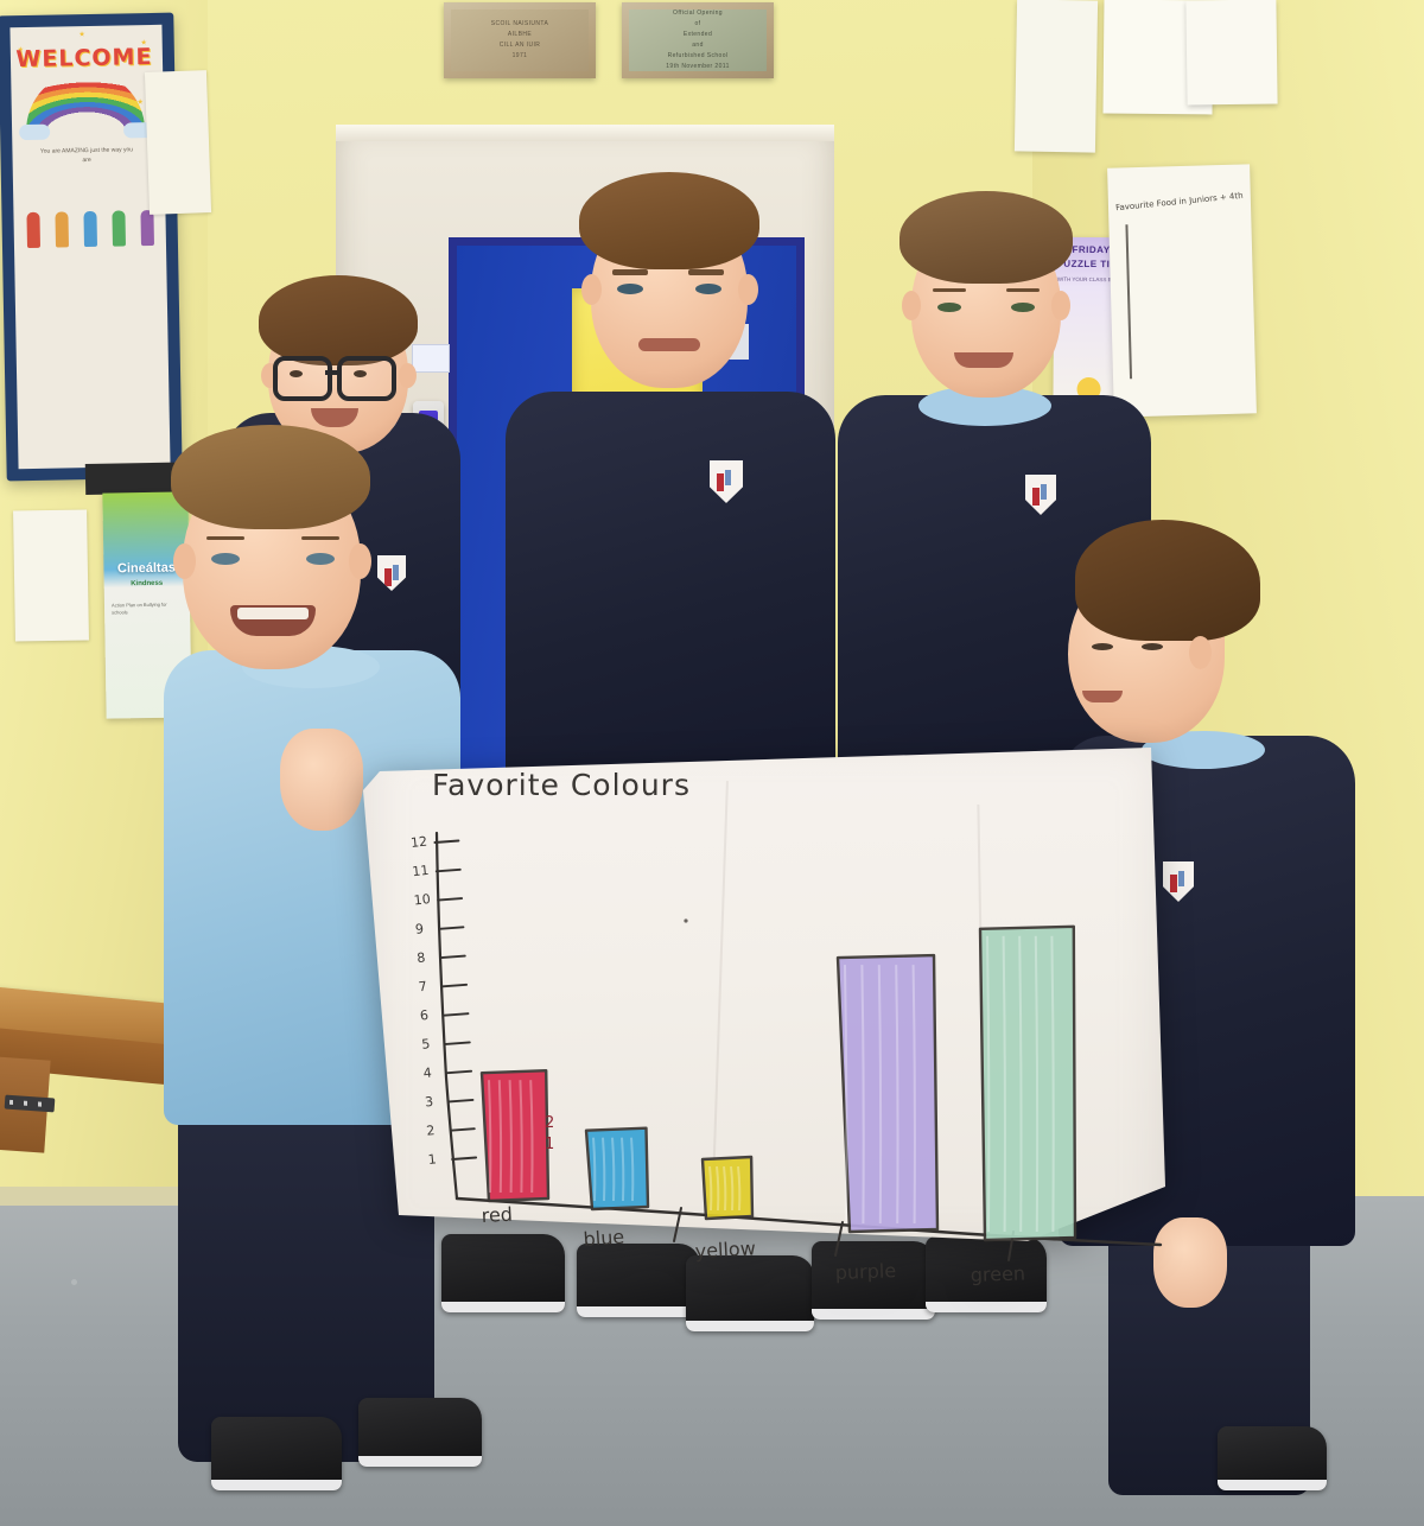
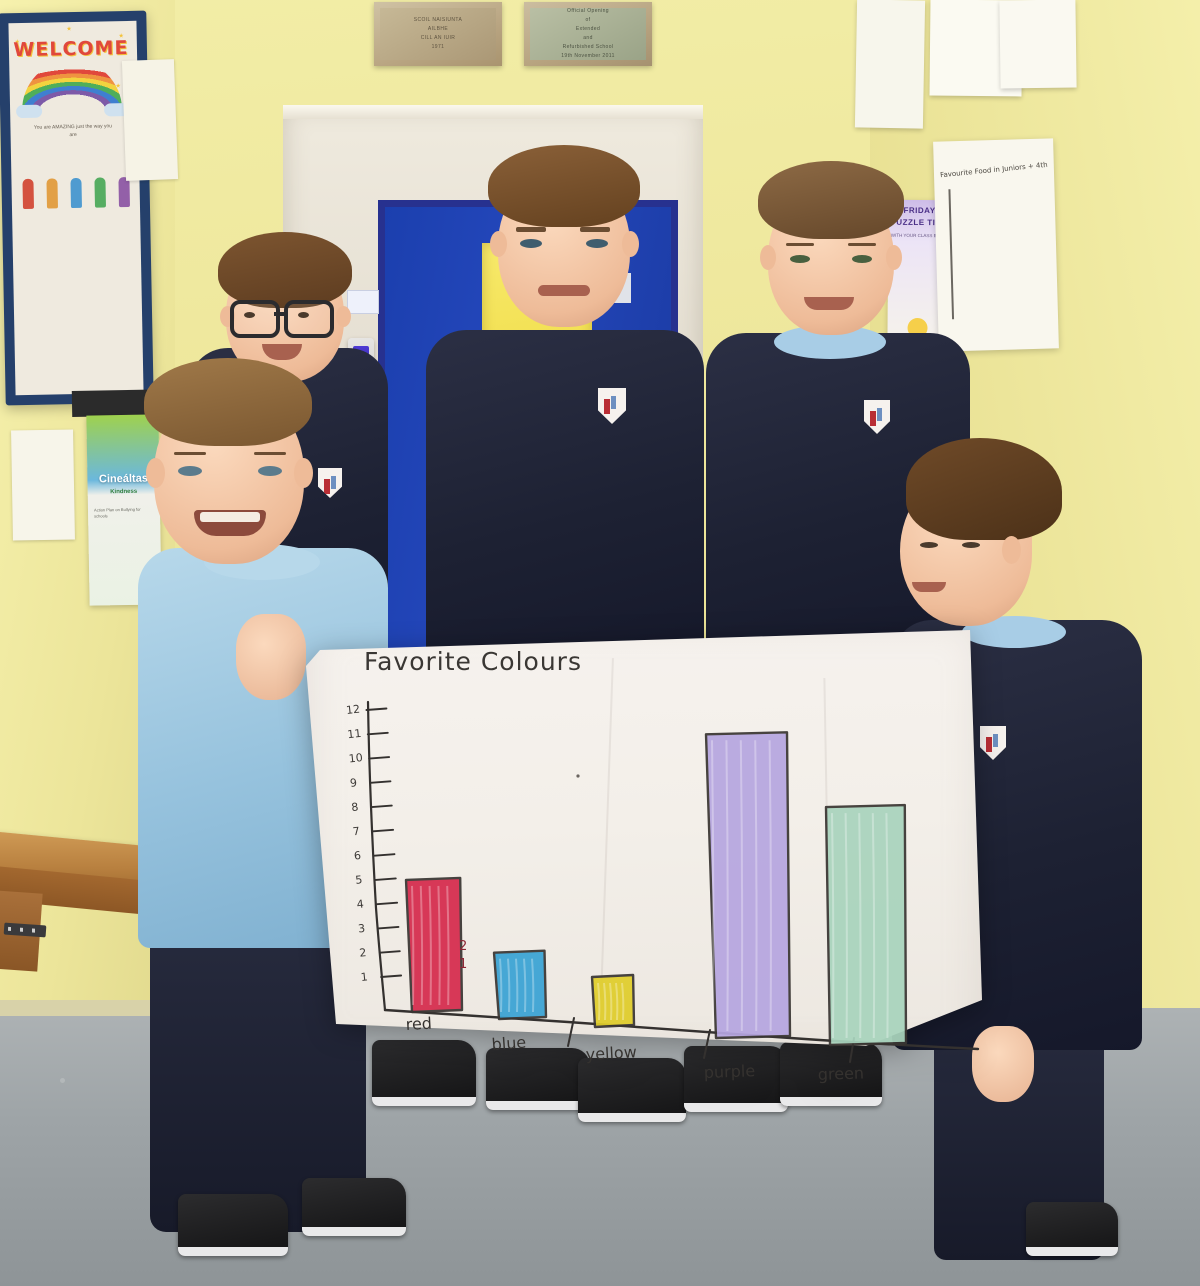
red: 4 -> 5
purple: 8 -> 11
green: 9 -> 8
